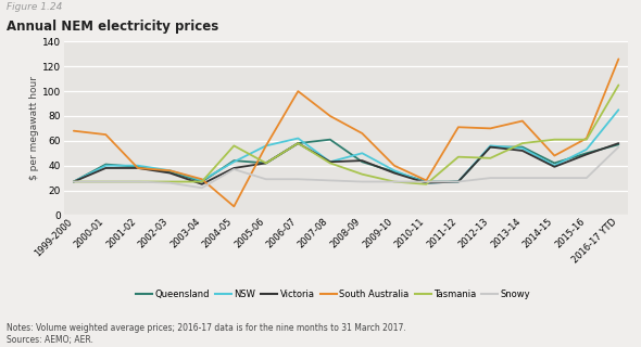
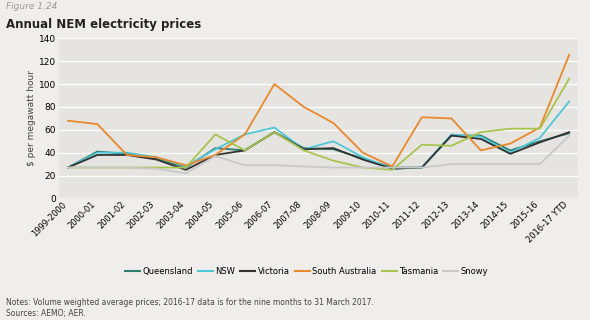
South Australia/2004-05: 7 -> 38
Queensland/2007-08: 61 -> 44
South Australia/2013-14: 76 -> 42
